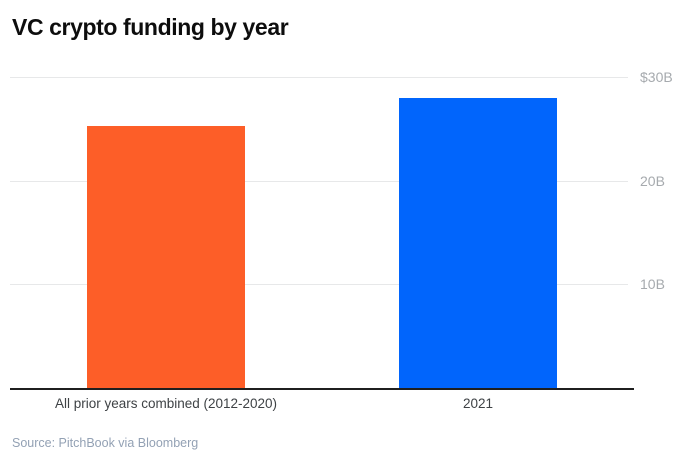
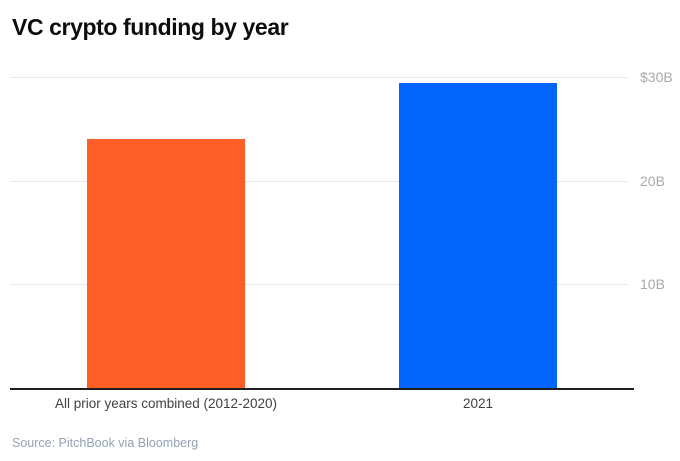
All prior years combined (2012-2020): $25.3B -> $24.0B
2021: $28.0B -> $29.4B
